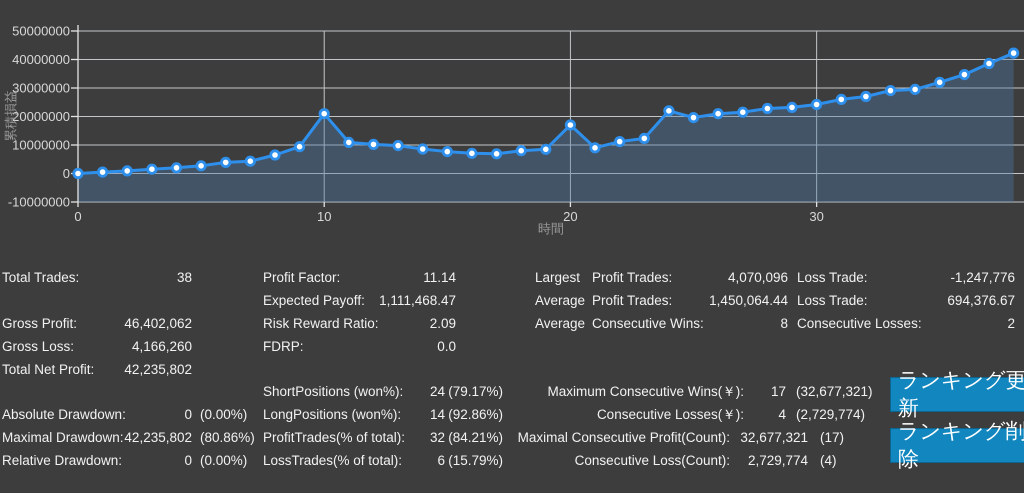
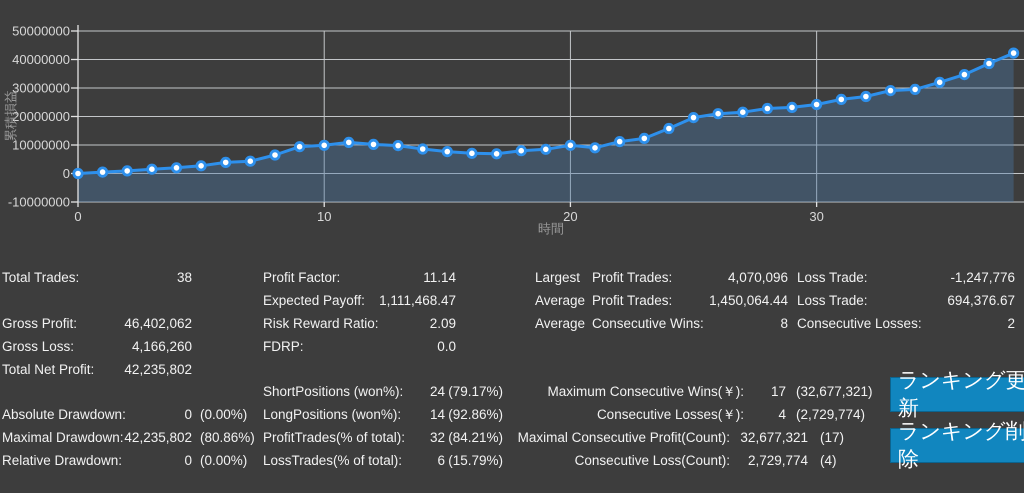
10: 21000000 -> 10000000
20: 17000000 -> 10000000
24: 22000000 -> 16000000
